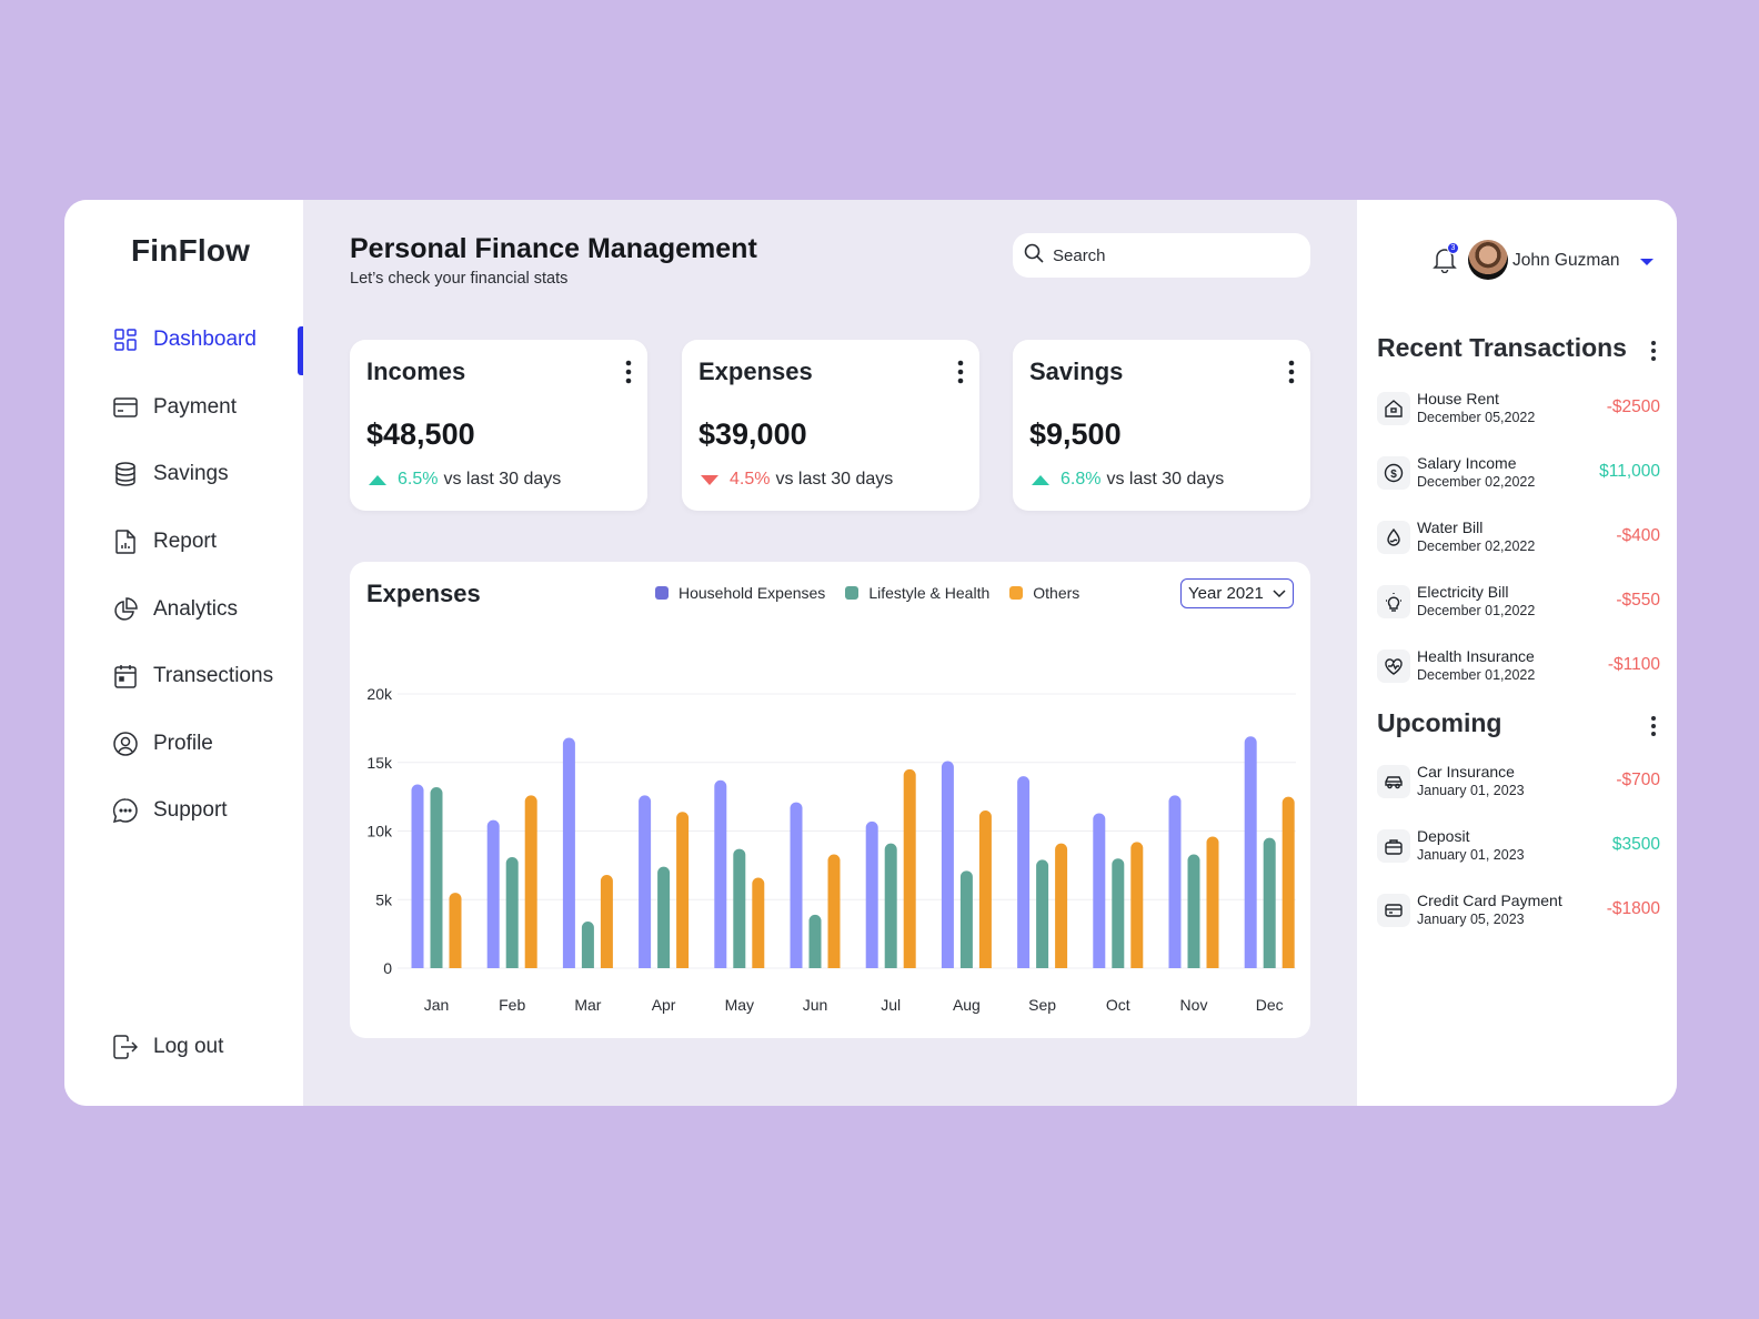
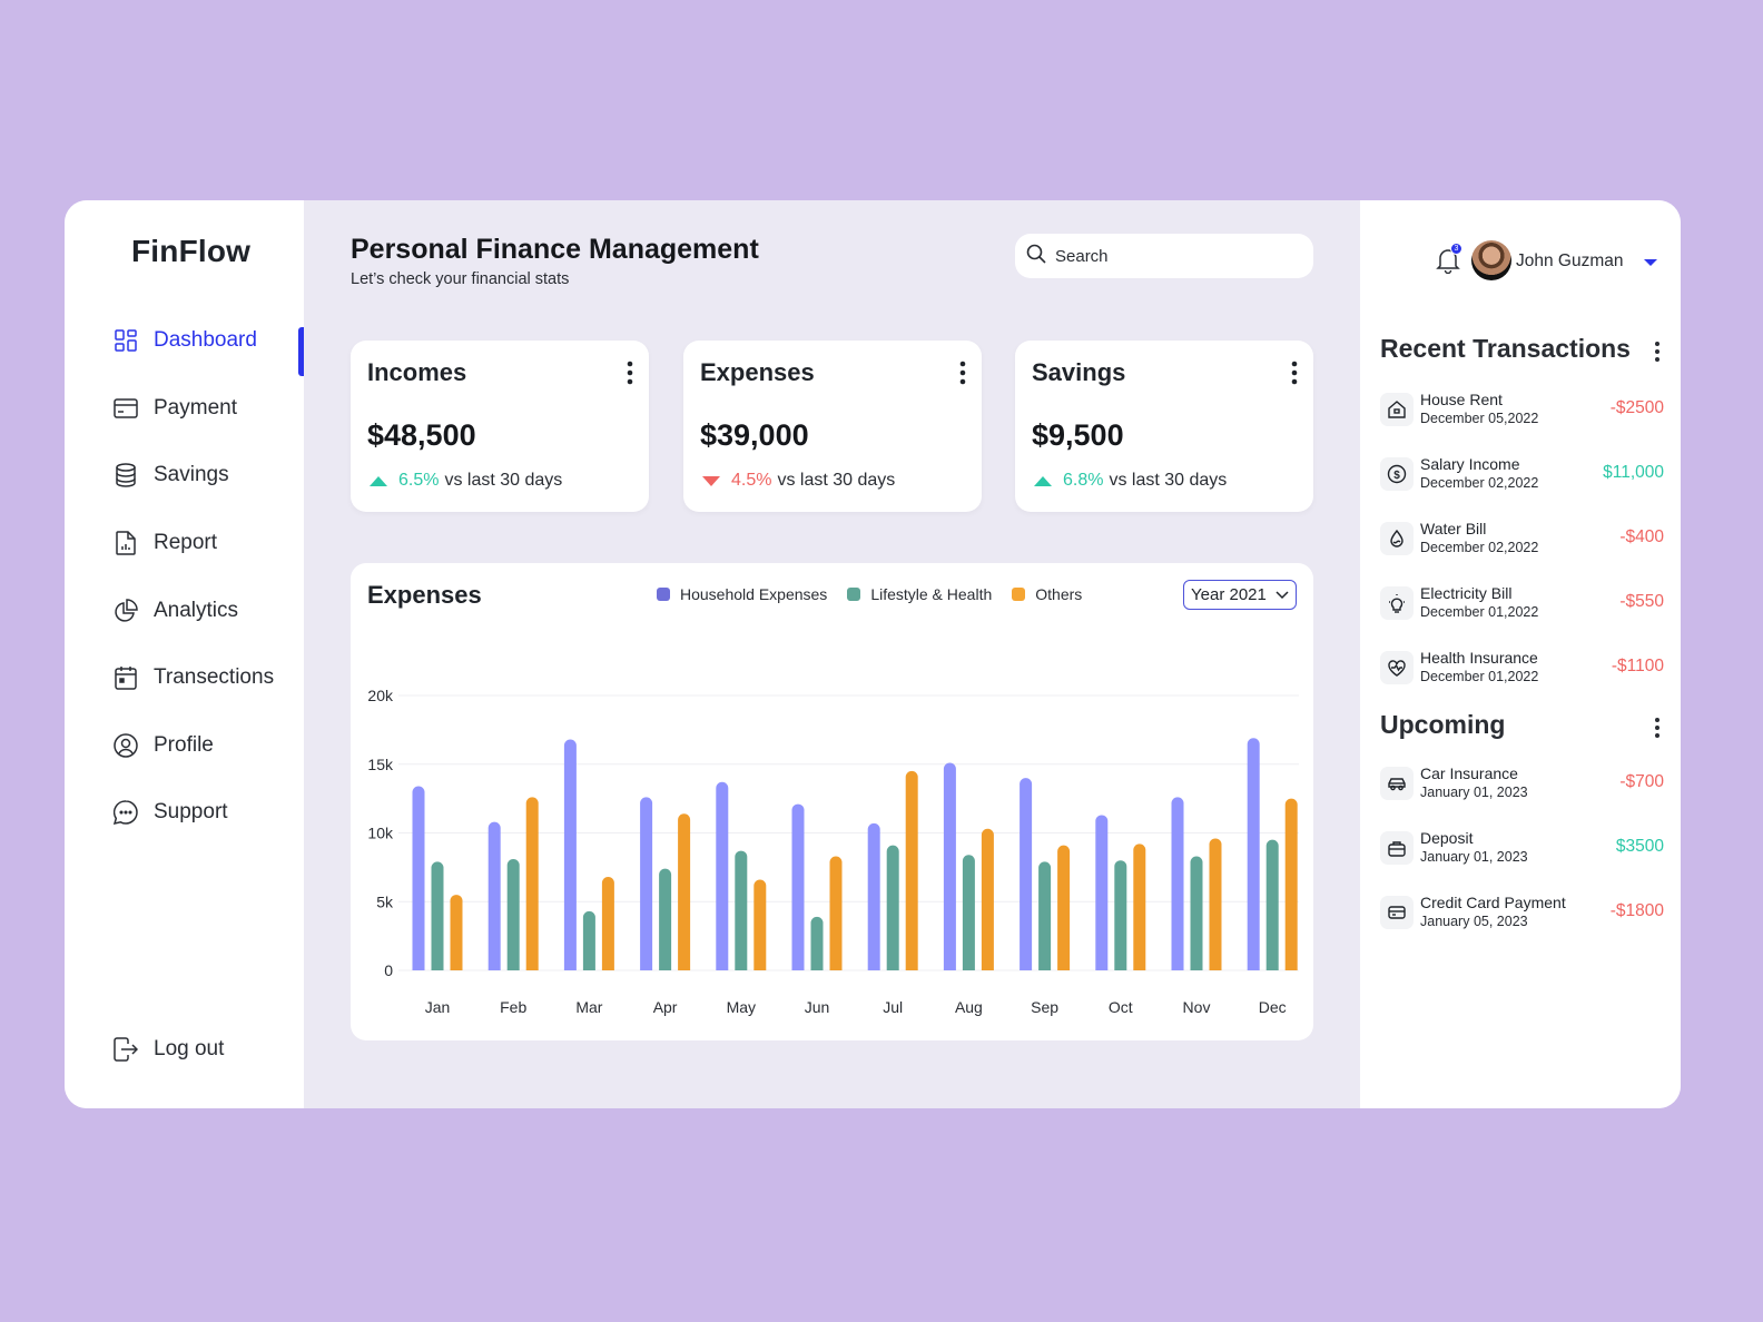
Lifestyle & Health/Jan: 13.2k -> 7.9k
Lifestyle & Health/Mar: 3.4k -> 4.3k
Lifestyle & Health/Aug: 7.1k -> 8.4k
Others/Aug: 11.5k -> 10.3k
